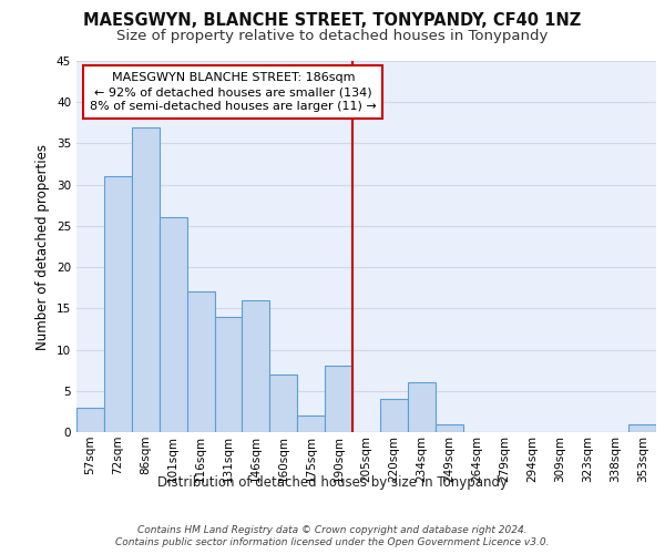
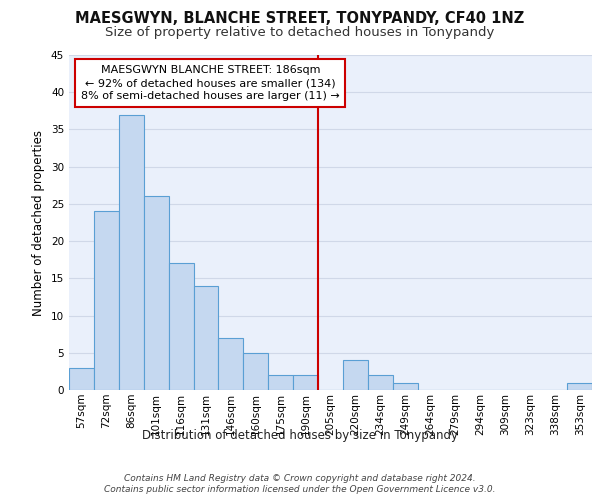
72sqm: 31 -> 24
146sqm: 16 -> 7
160sqm: 7 -> 5
190sqm: 8 -> 2
234sqm: 6 -> 2
